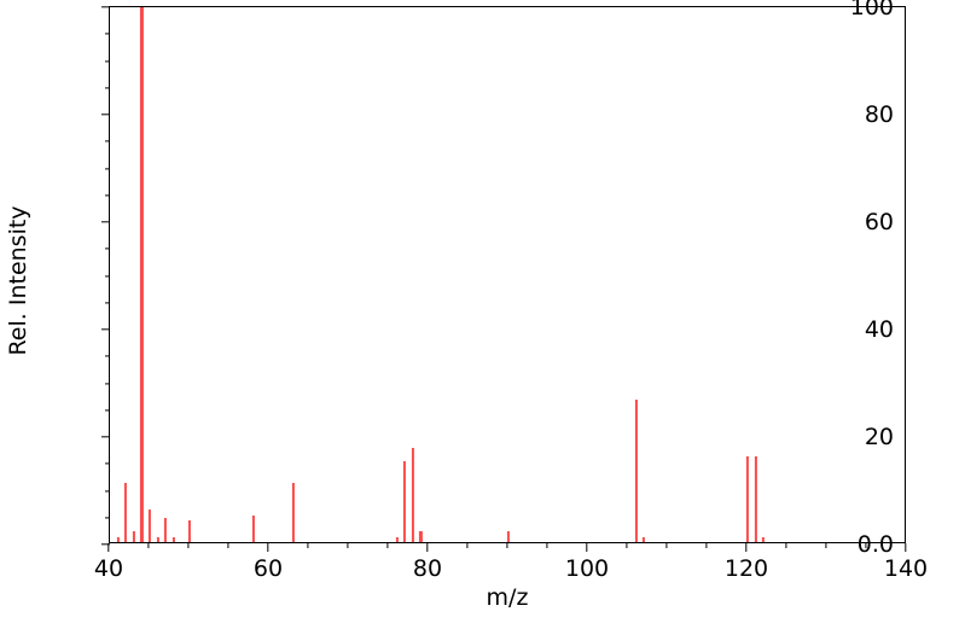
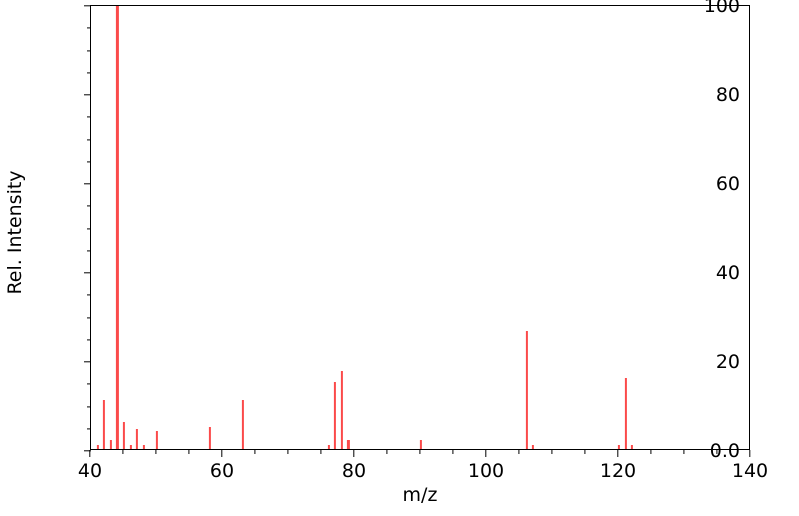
120: 16 -> 1
